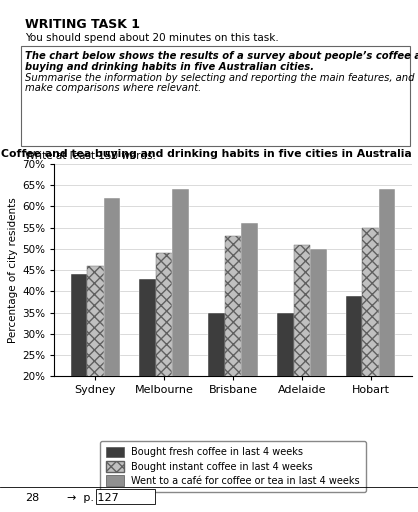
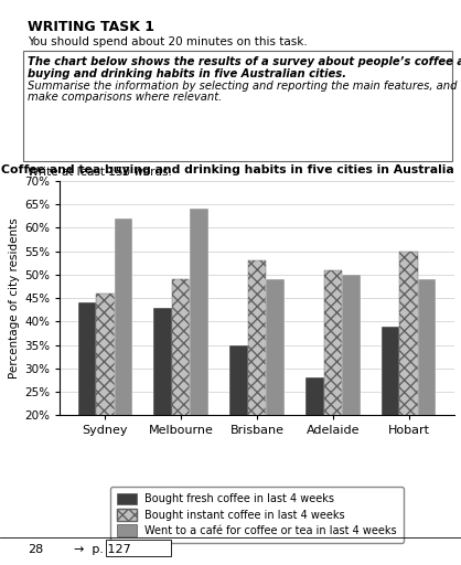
Went to a café for coffee or tea in last 4 weeks/Brisbane: 56% -> 49%
Bought fresh coffee in last 4 weeks/Adelaide: 35% -> 28%
Went to a café for coffee or tea in last 4 weeks/Hobart: 64% -> 49%
